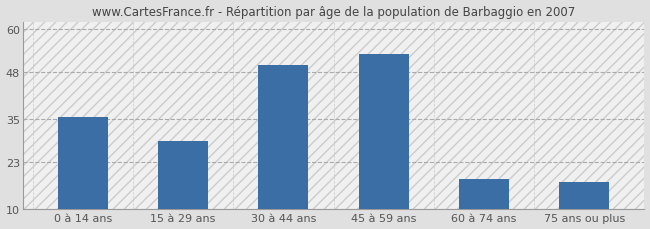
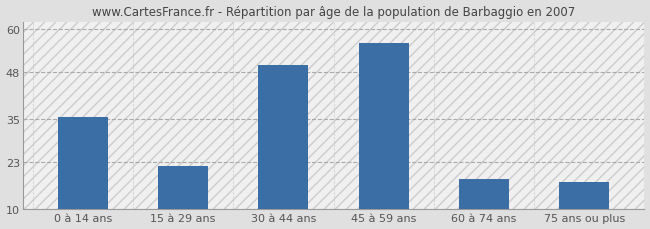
15 à 29 ans: 29.0 -> 22.0
45 à 59 ans: 53.0 -> 56.0
